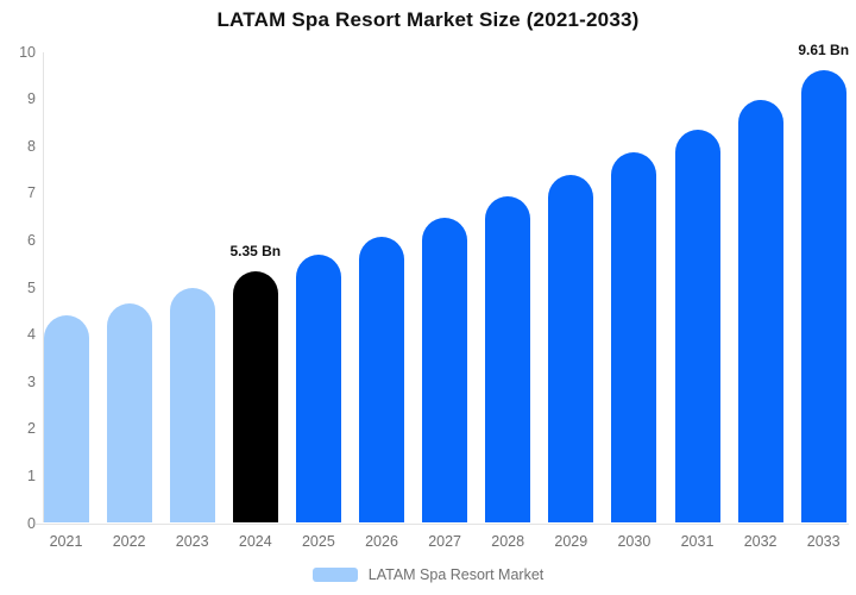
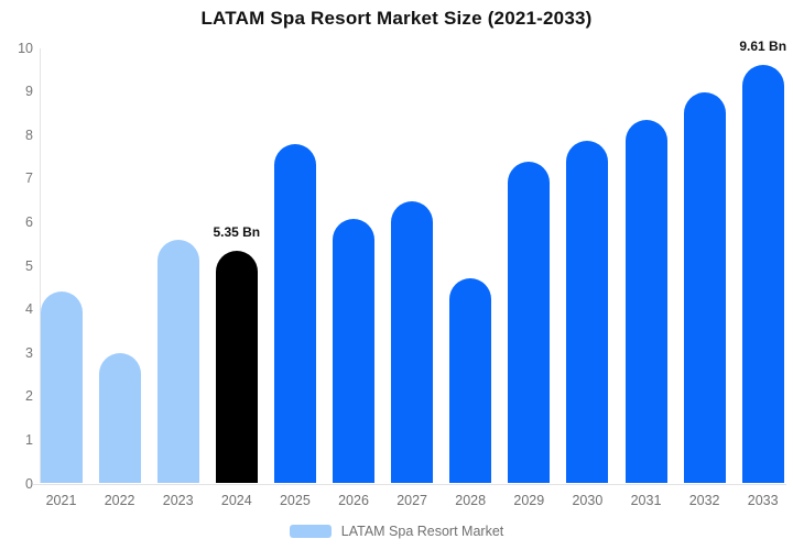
2022: 4.7 -> 3.0
2023: 5.0 -> 5.6
2025: 5.7 -> 7.8
2028: 6.9 -> 4.7
